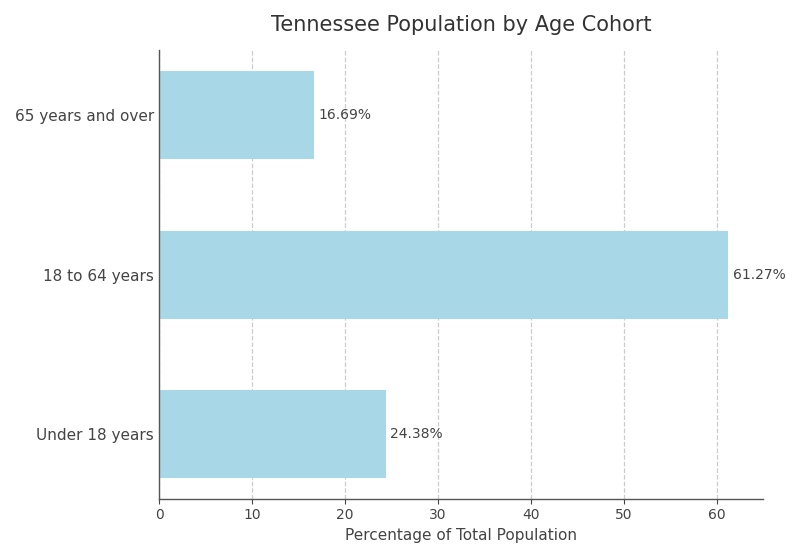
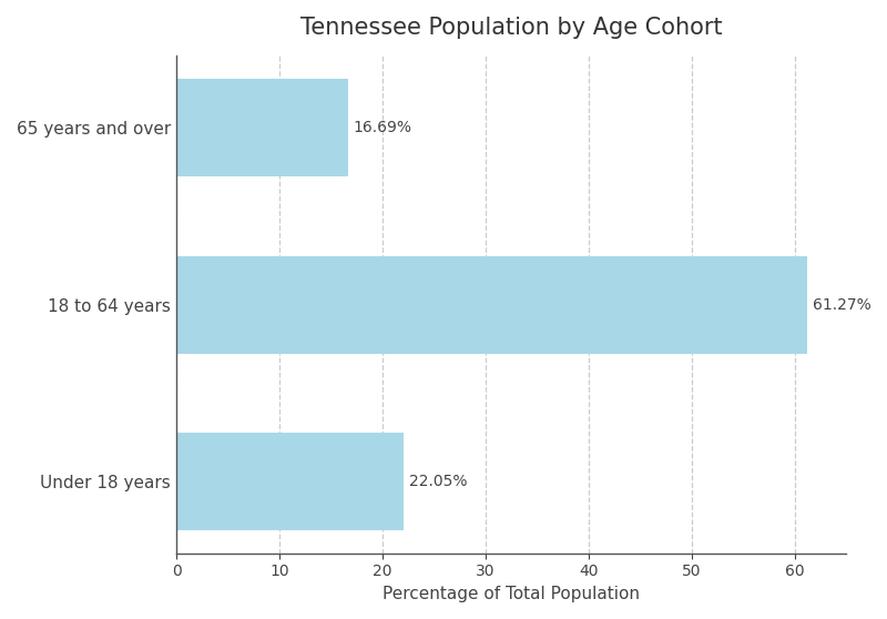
Under 18 years: 24.38% -> 22.05%
